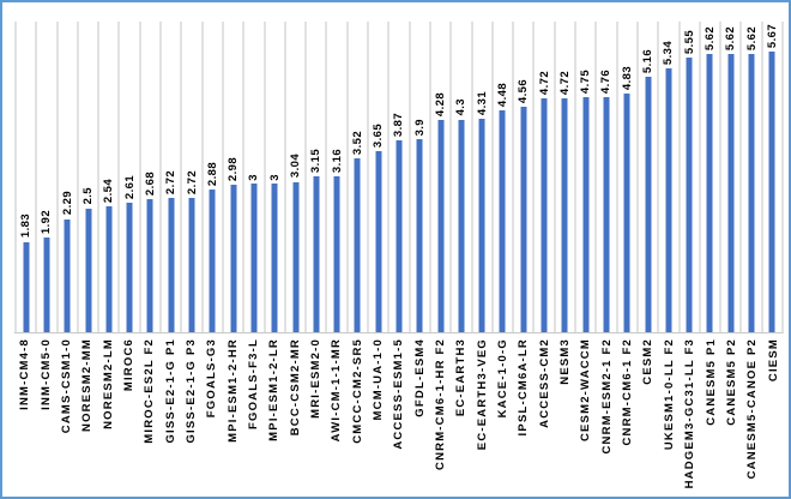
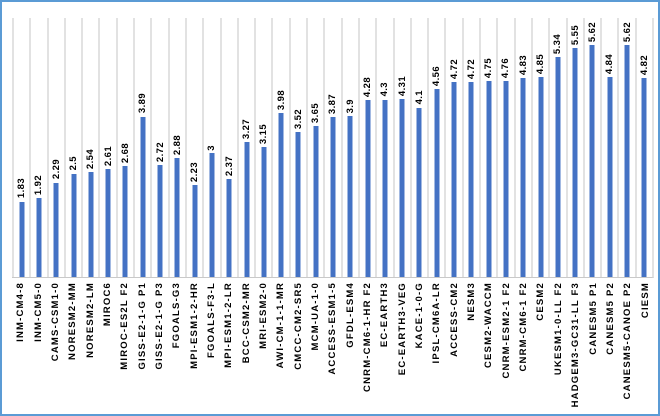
GISS-E2-1-G P1: 2.72 -> 3.89
MPI-ESM1-2-HR: 2.98 -> 2.23
MPI-ESM1-2-LR: 3 -> 2.37
BCC-CSM2-MR: 3.04 -> 3.27
AWI-CM-1-1-MR: 3.16 -> 3.98
KACE-1-0-G: 4.48 -> 4.1
CESM2: 5.16 -> 4.85
CANESM5 P2: 5.62 -> 4.84
CIESM: 5.67 -> 4.82
